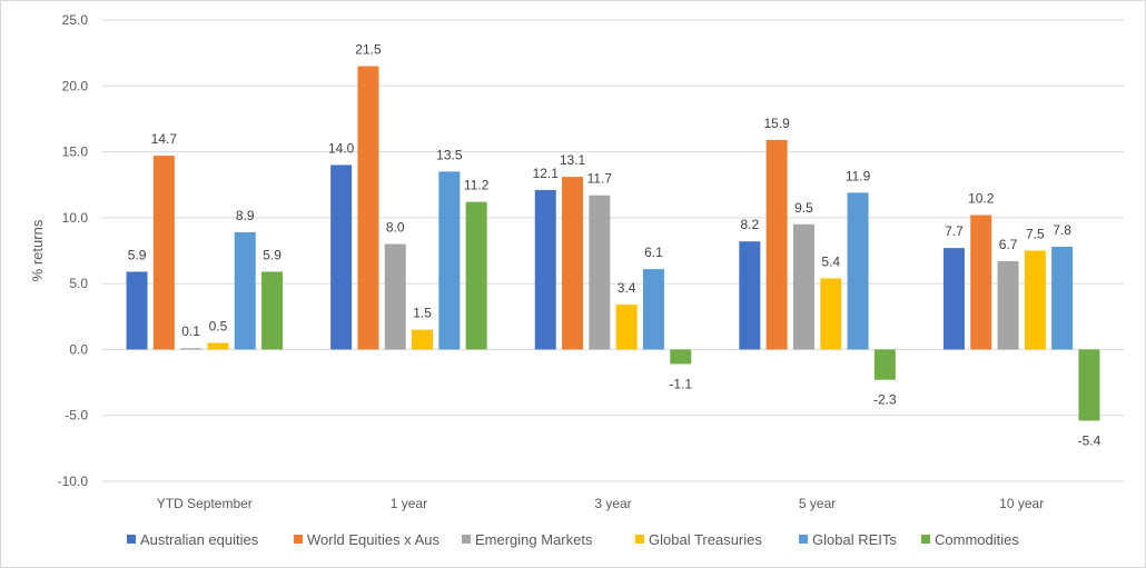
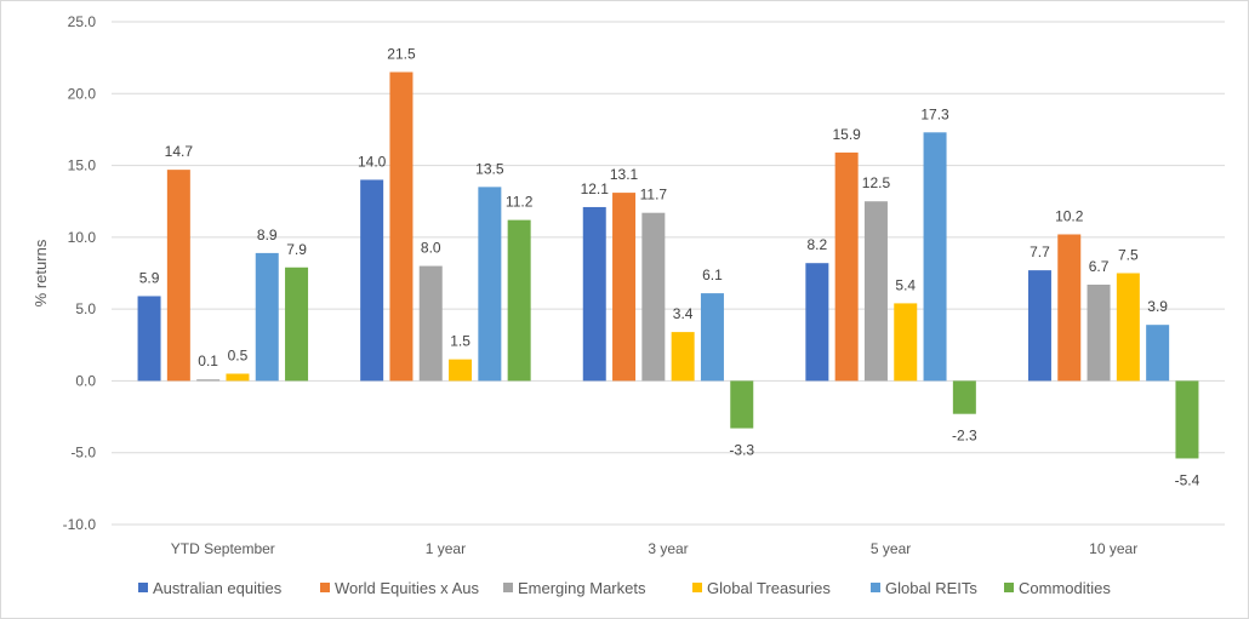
Commodities/YTD September: 5.9 -> 7.9
Commodities/3 year: -1.1 -> -3.3
Emerging Markets/5 year: 9.5 -> 12.5
Global REITs/5 year: 11.9 -> 17.3
Global REITs/10 year: 7.8 -> 3.9
